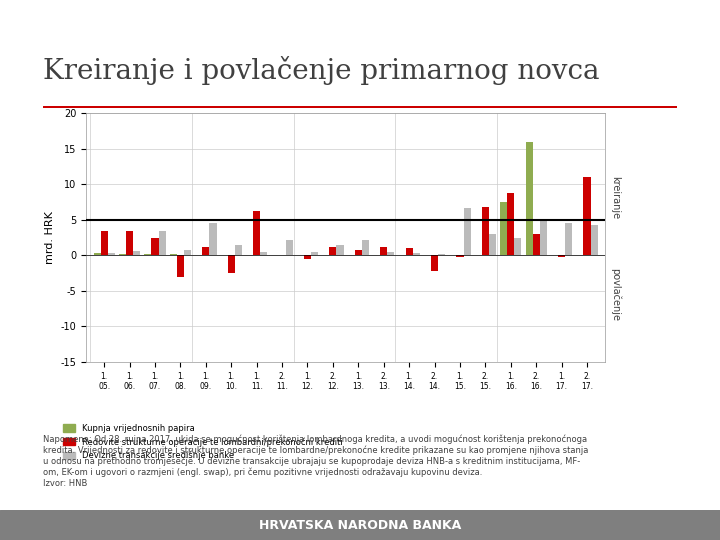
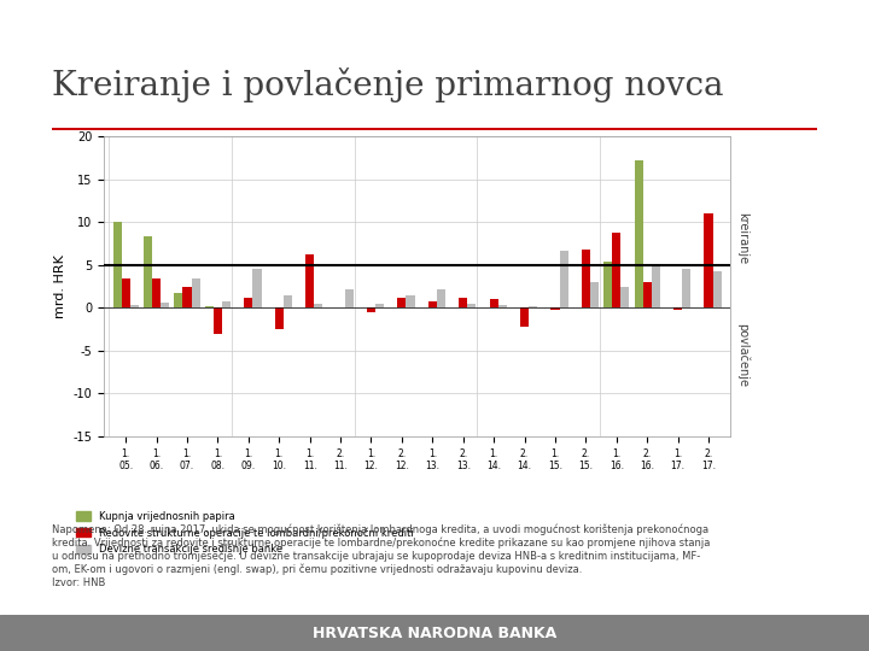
Kupnja vrijednosnih papira/1. 05.: 0.3 -> 10.0
Kupnja vrijednosnih papira/1. 06.: 0.2 -> 8.4
Kupnja vrijednosnih papira/1. 07.: 0.2 -> 1.8
Kupnja vrijednosnih papira/1. 16.: 7.5 -> 5.4
Kupnja vrijednosnih papira/2. 16.: 16.0 -> 17.2
